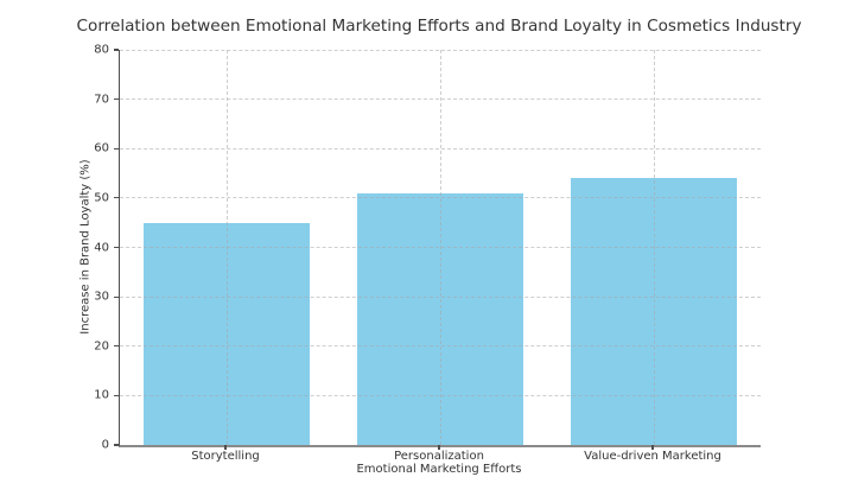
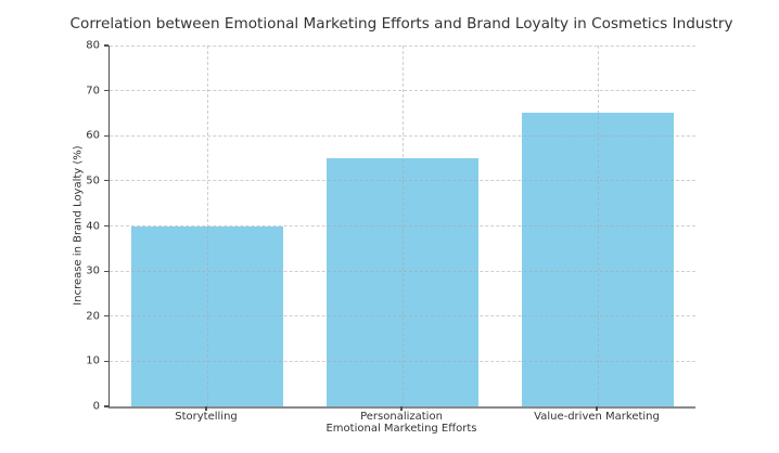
Storytelling: 45 -> 40
Personalization: 51 -> 55
Value-driven Marketing: 54 -> 65
